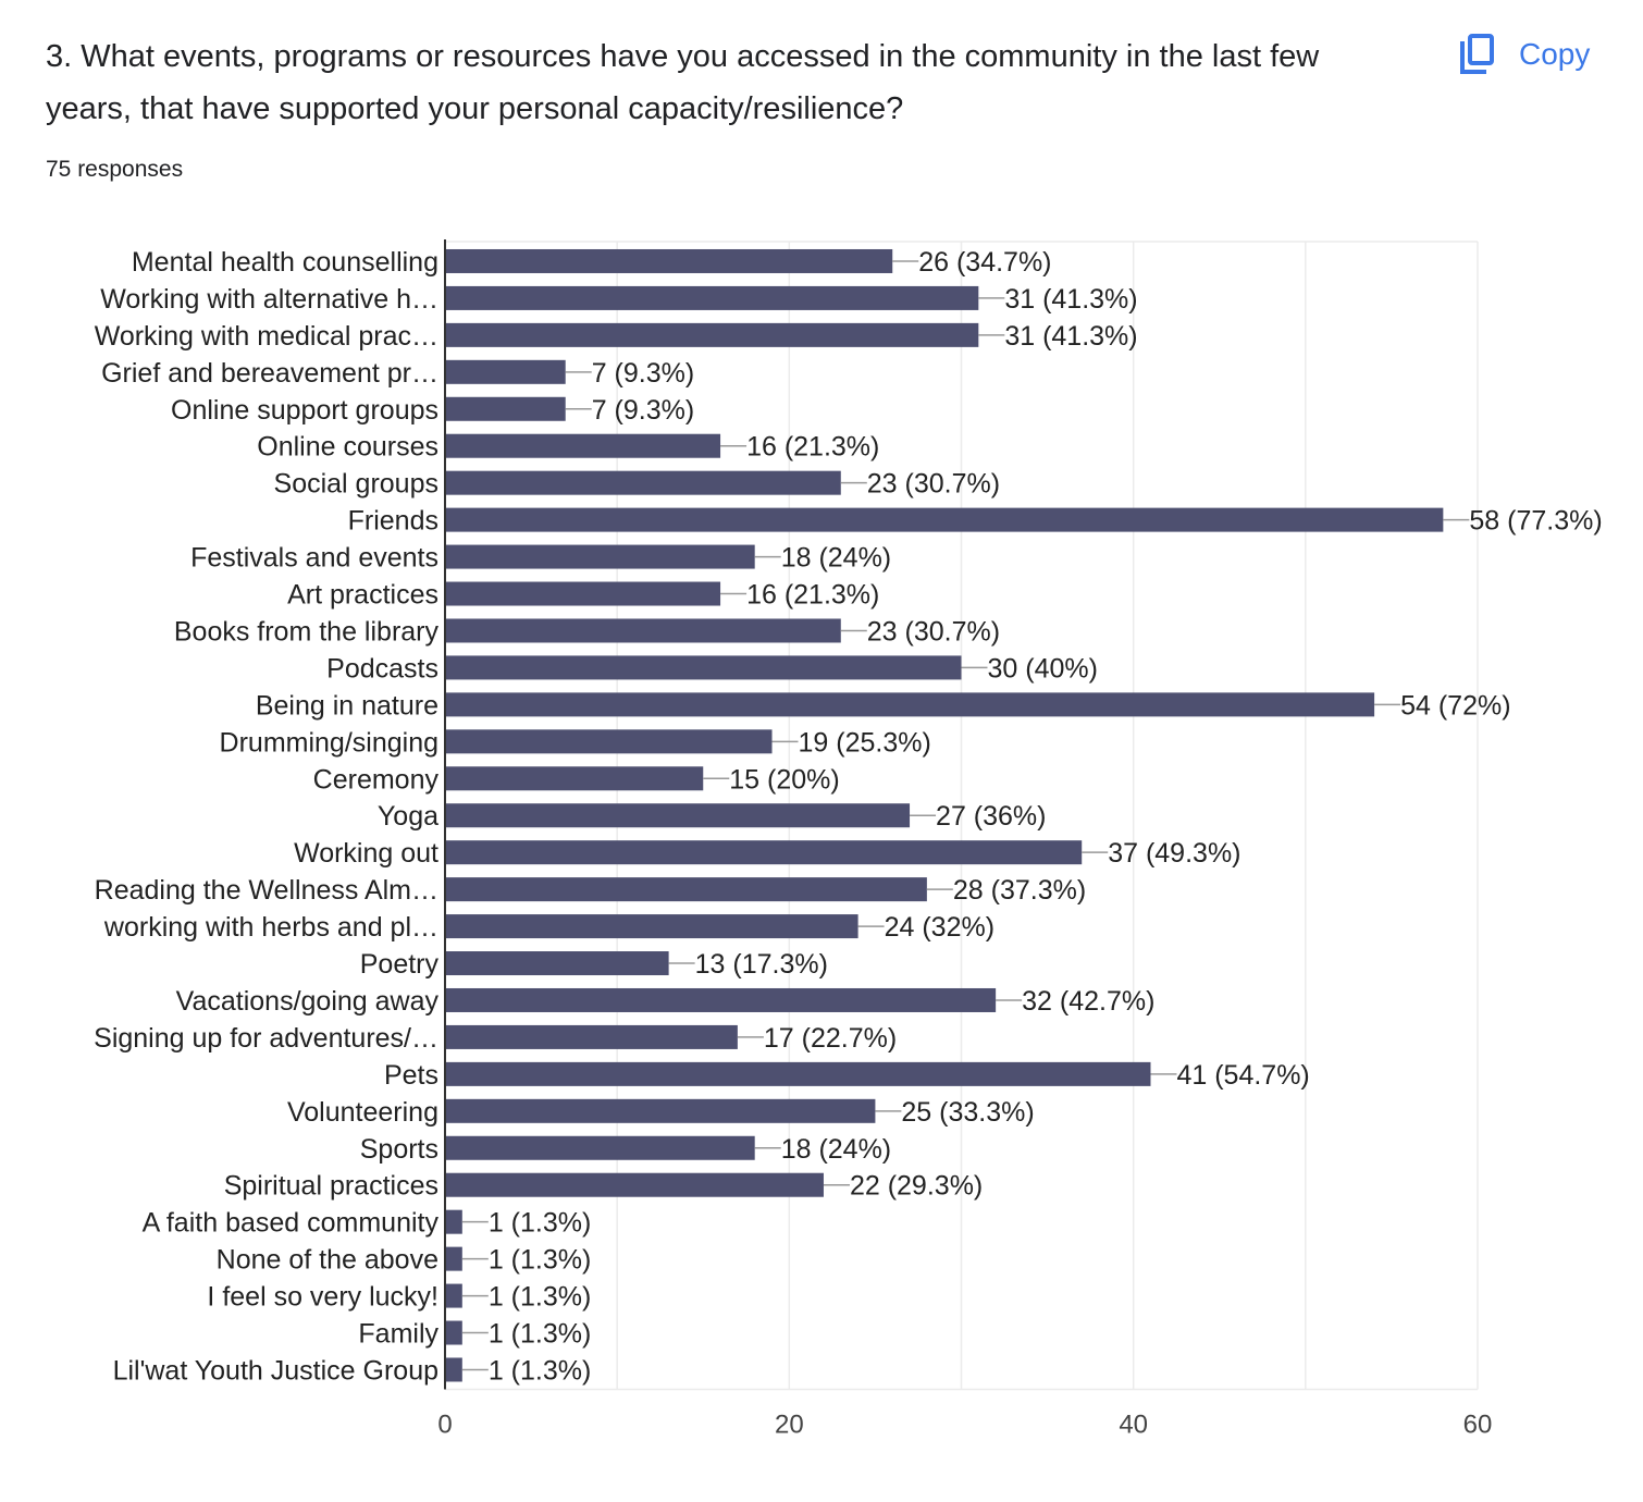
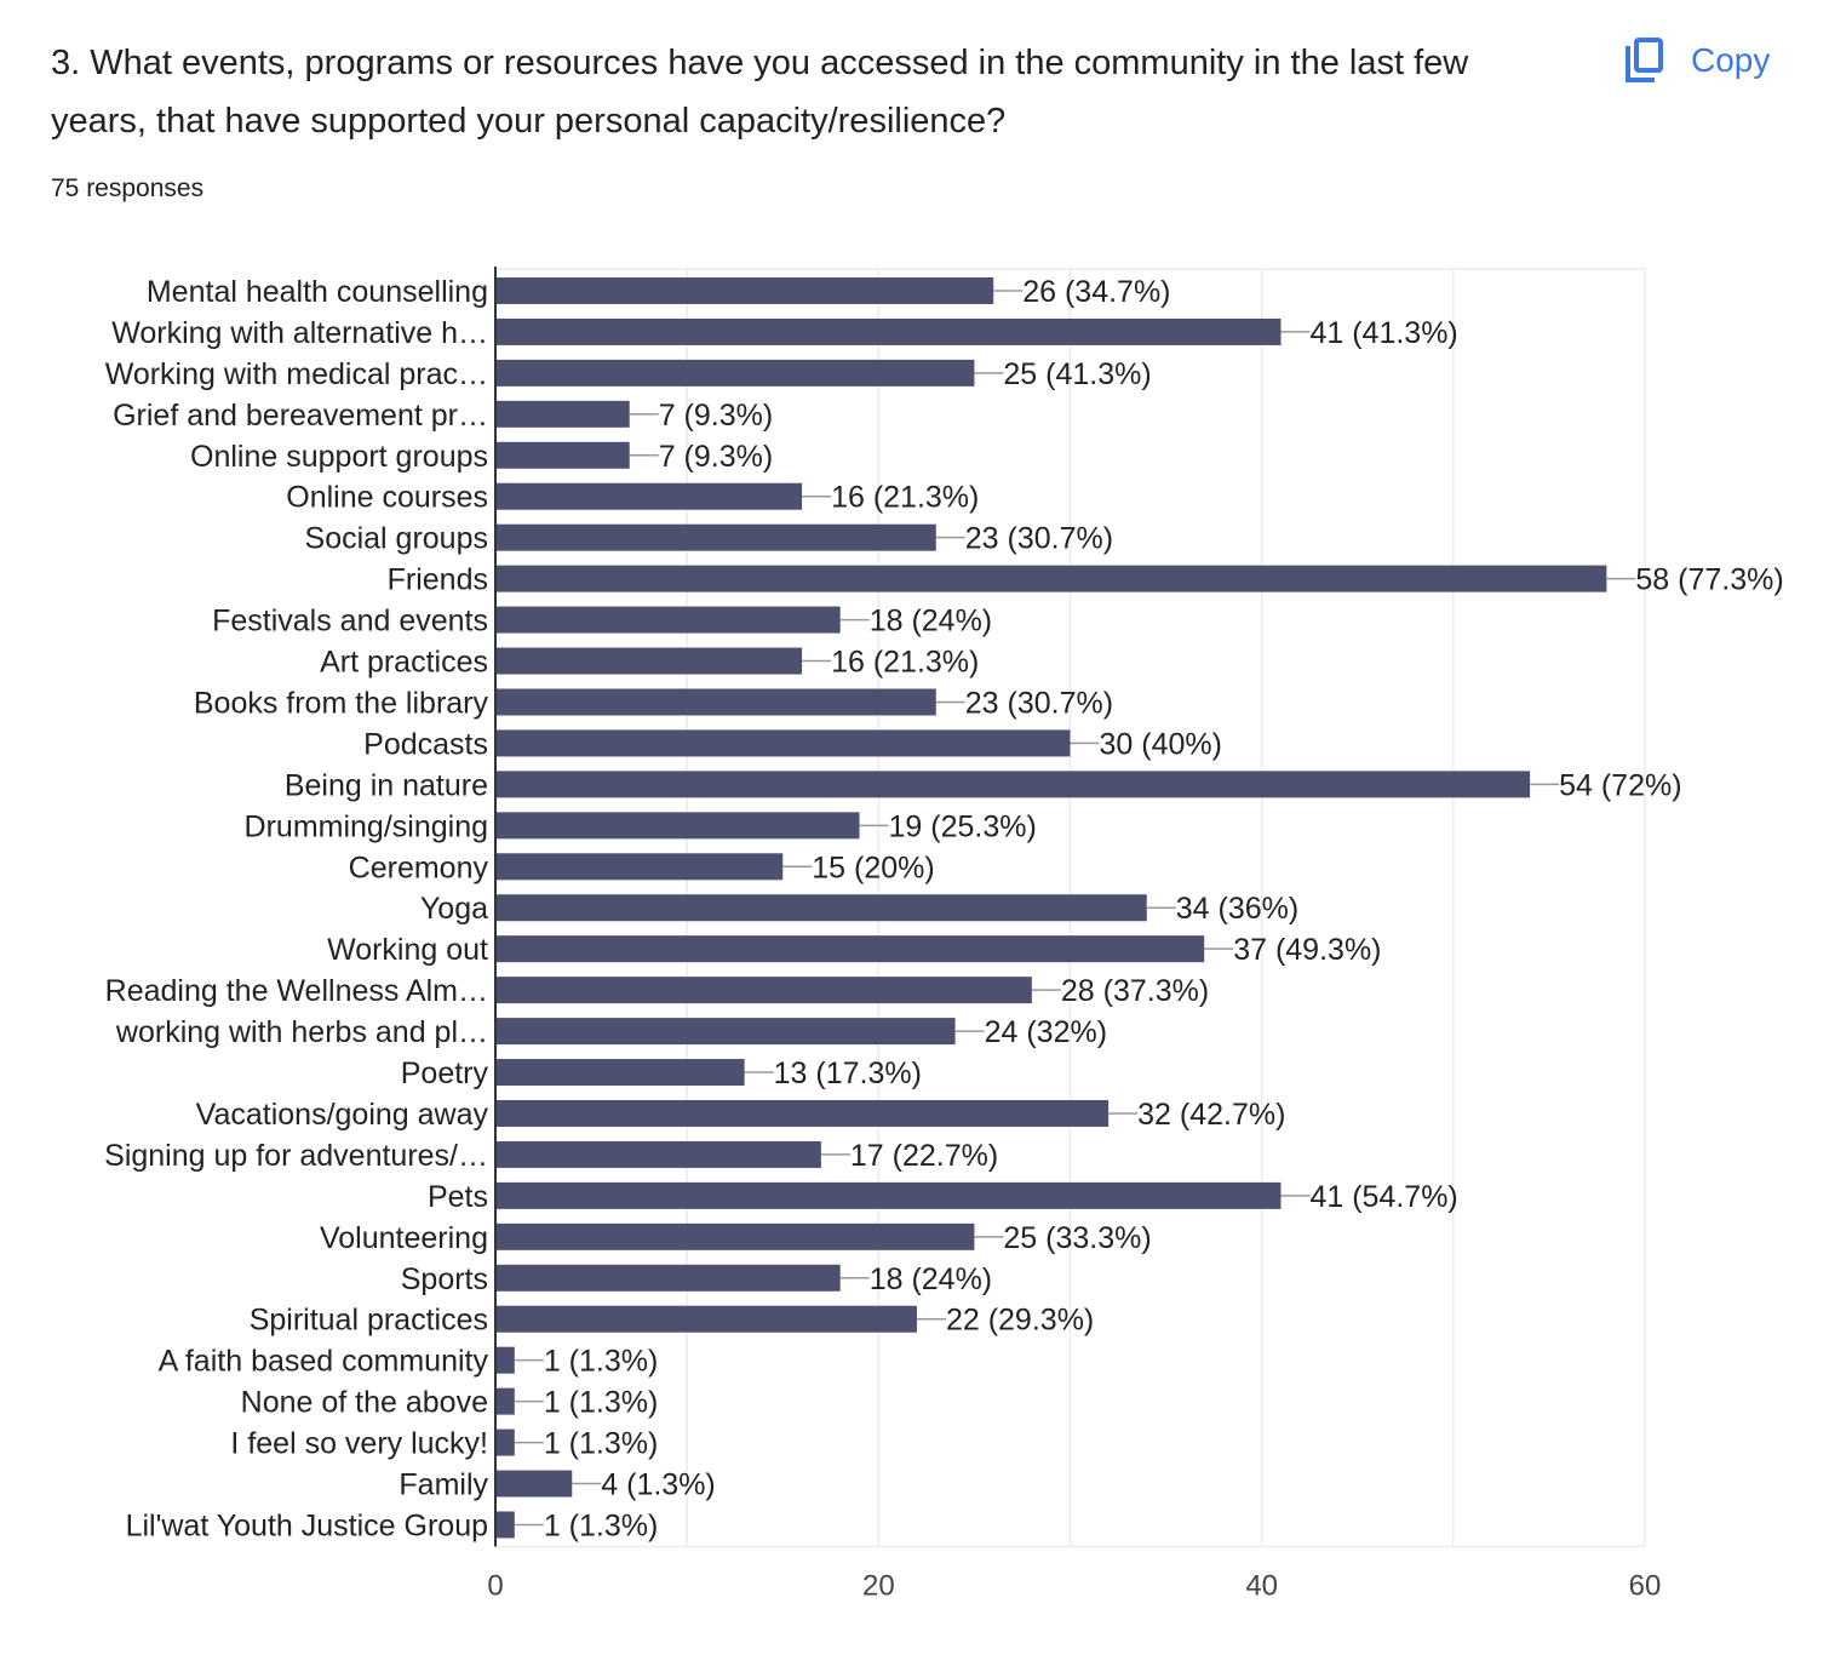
Working with alternative h…: 31 -> 41
Working with medical prac…: 31 -> 25
Yoga: 27 -> 34
Family: 1 -> 4
